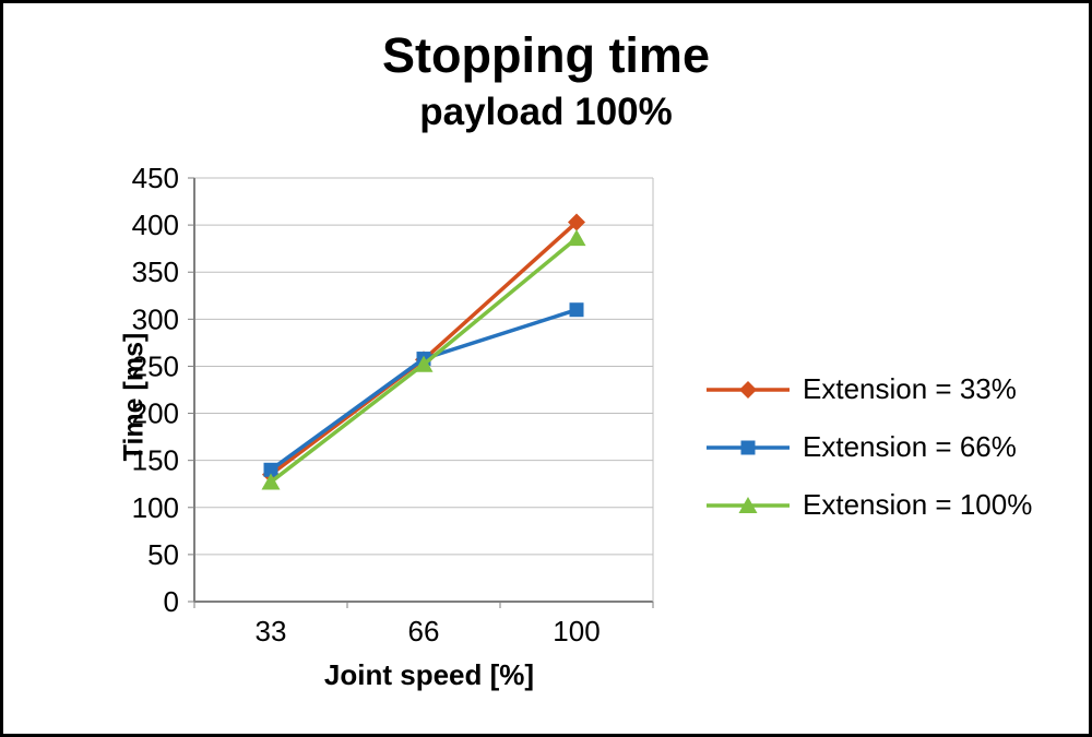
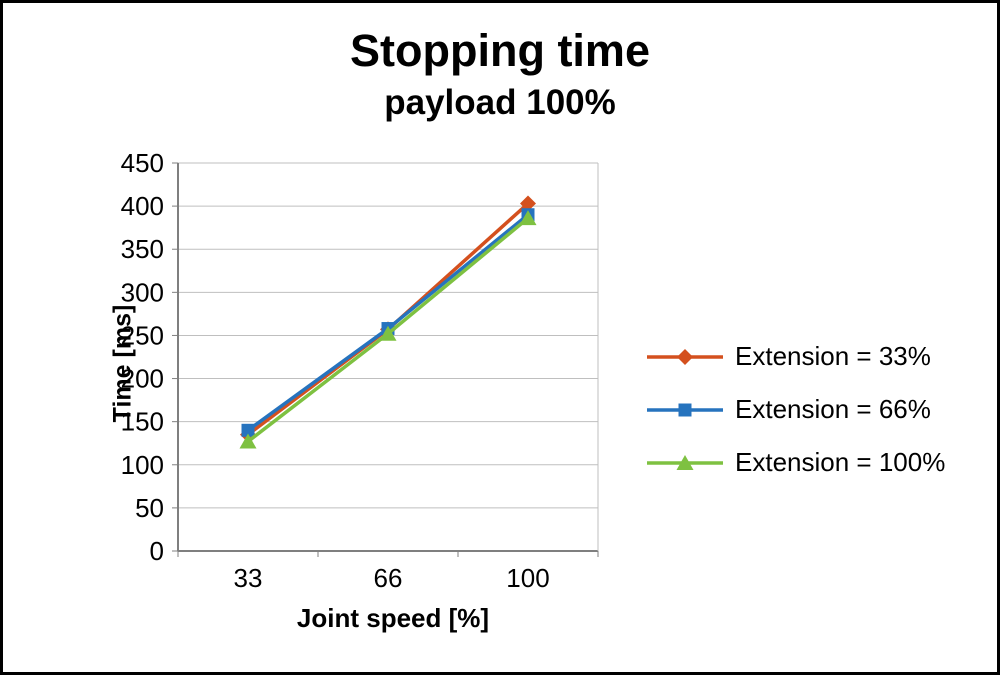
Extension = 66%/100: 310 -> 390
